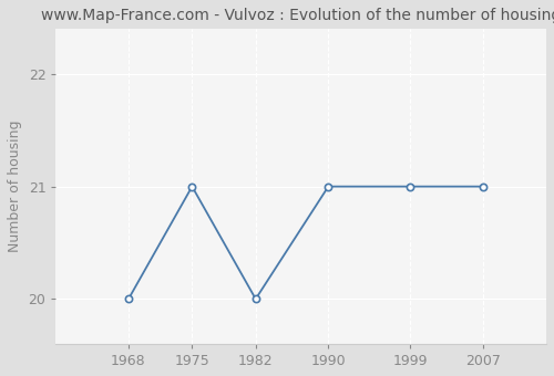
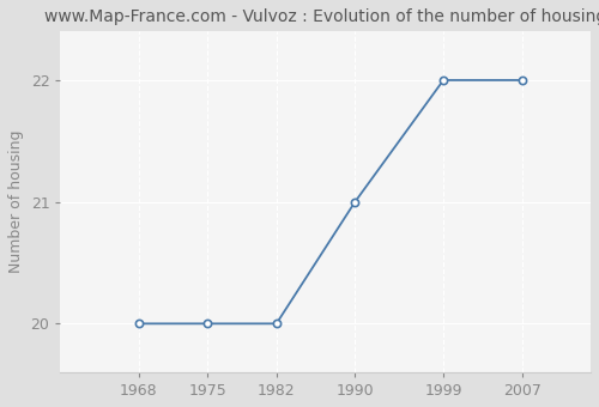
1975: 21 -> 20
1999: 21 -> 22
2007: 21 -> 22
